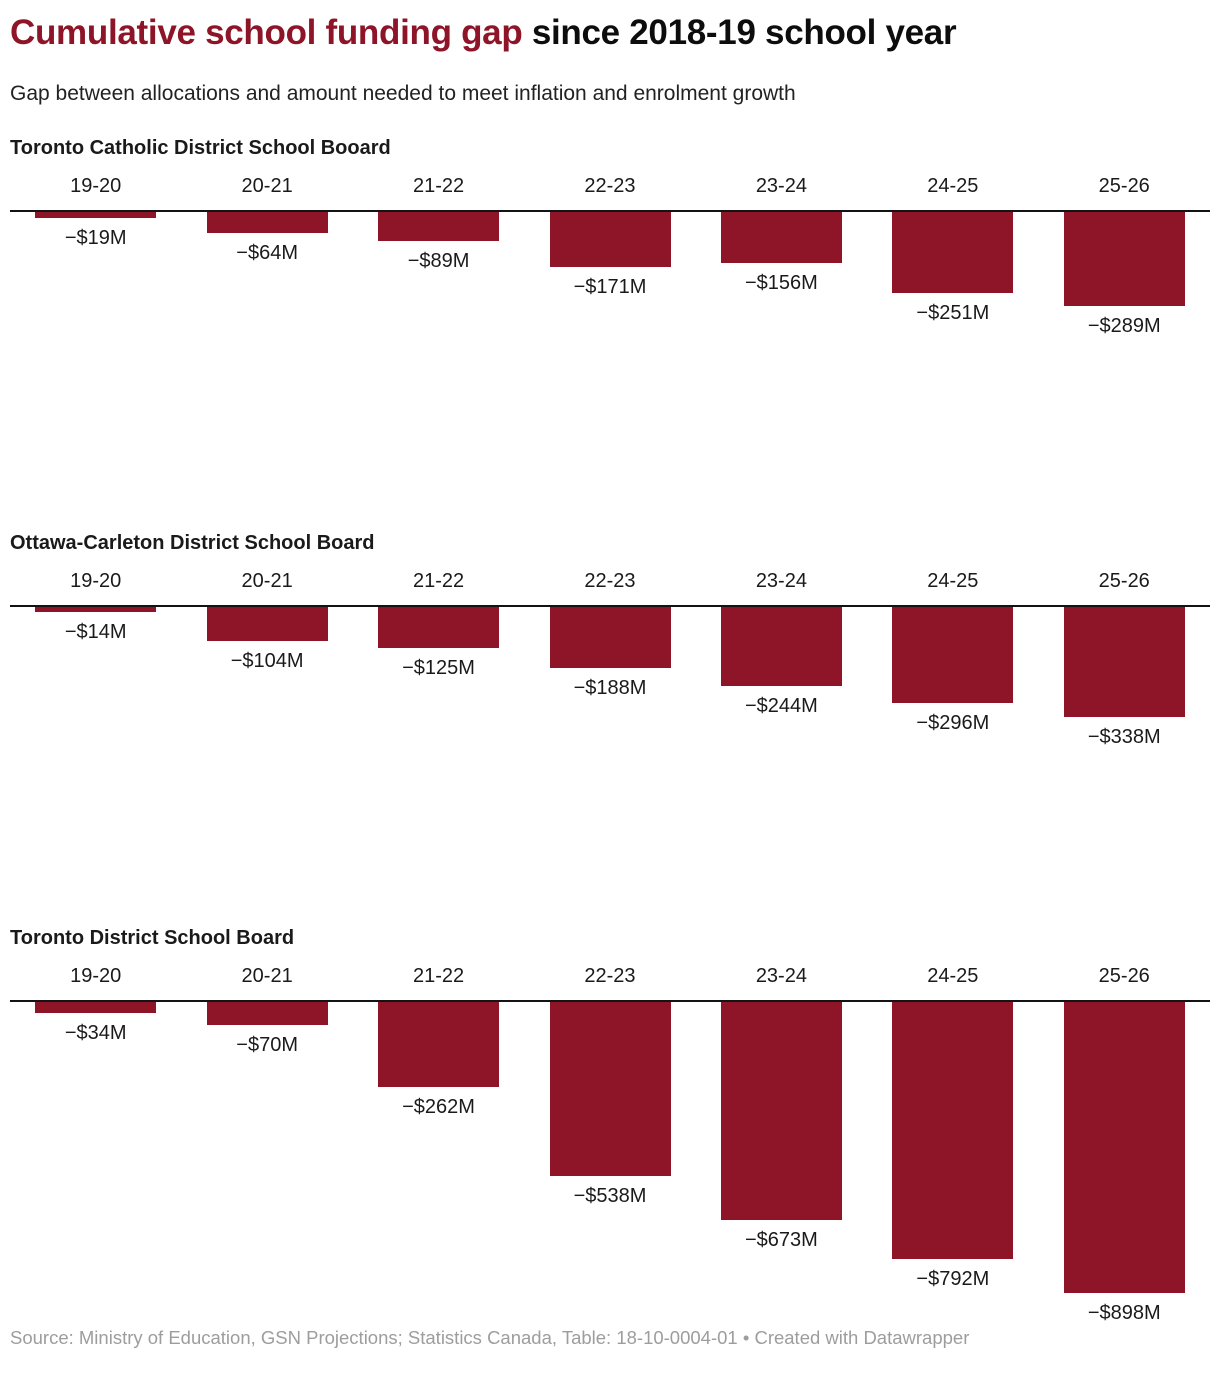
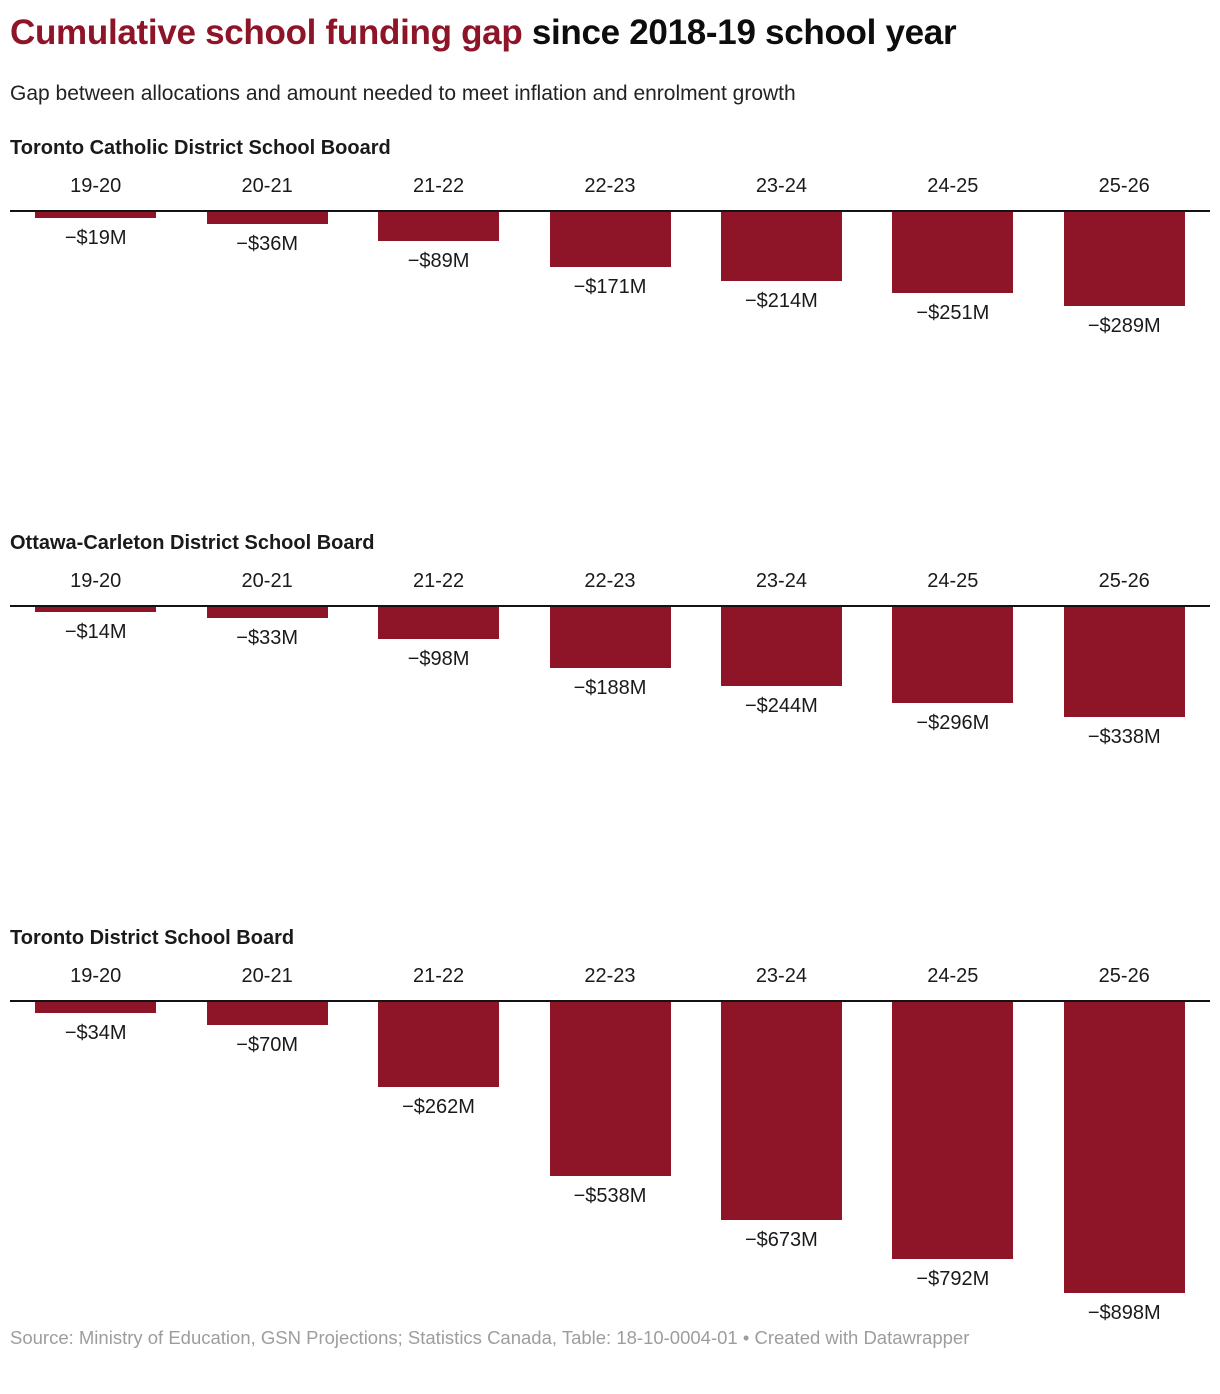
Toronto Catholic District School Booard/20-21: −$64M -> −$36M
Toronto Catholic District School Booard/23-24: −$156M -> −$214M
Ottawa-Carleton District School Board/20-21: −$104M -> −$33M
Ottawa-Carleton District School Board/21-22: −$125M -> −$98M
